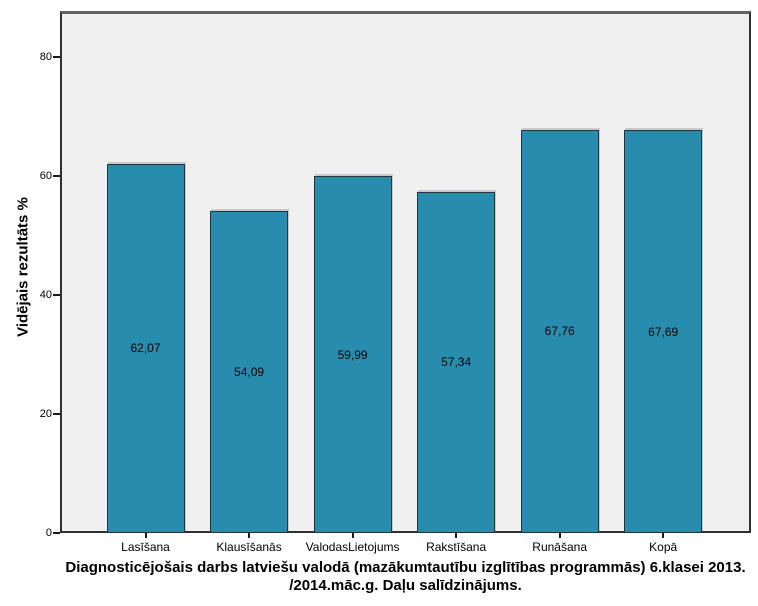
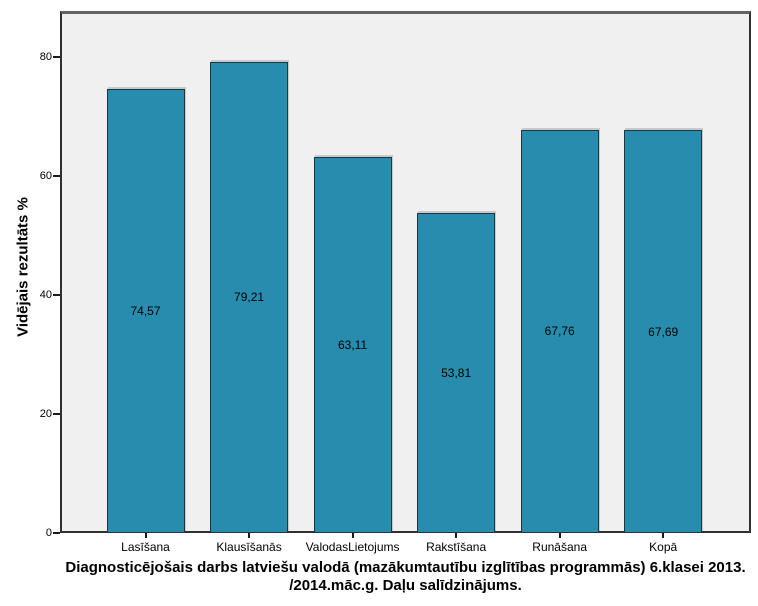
Lasīšana: 62,07 -> 74,57
Klausīšanās: 54,09 -> 79,21
ValodasLietojums: 59,99 -> 63,11
Rakstīšana: 57,34 -> 53,81
